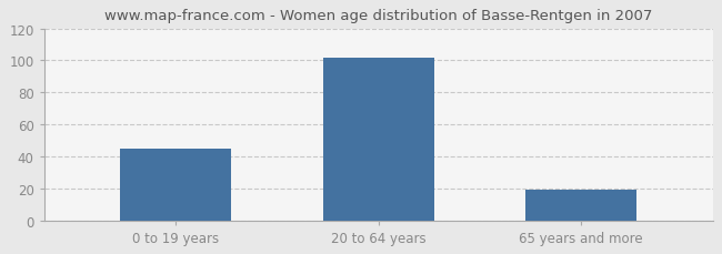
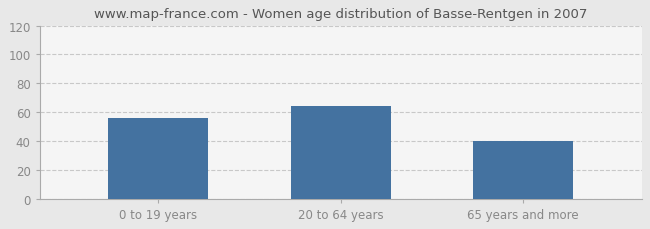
0 to 19 years: 45 -> 56
20 to 64 years: 102 -> 64
65 years and more: 19 -> 40
